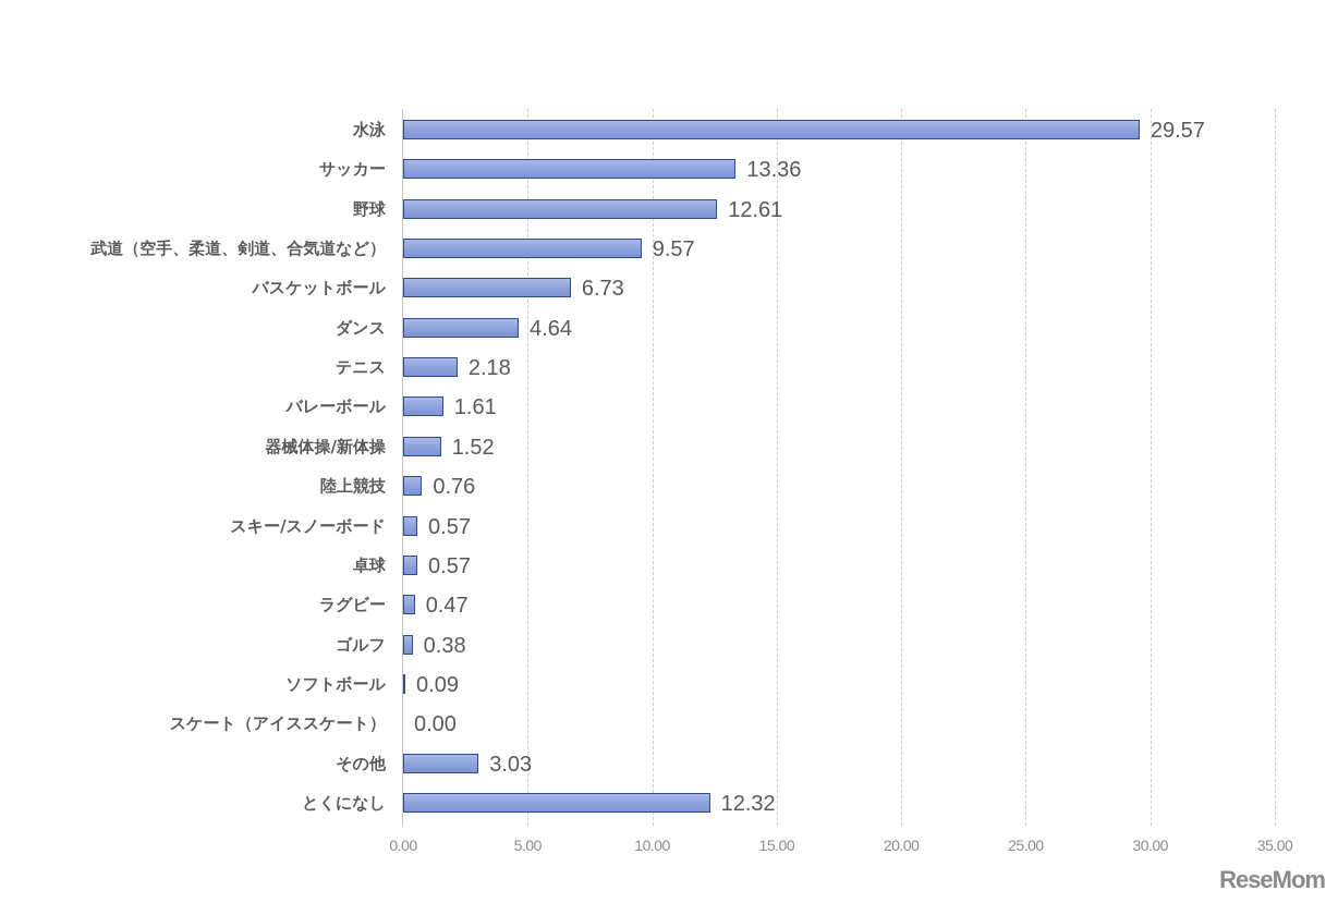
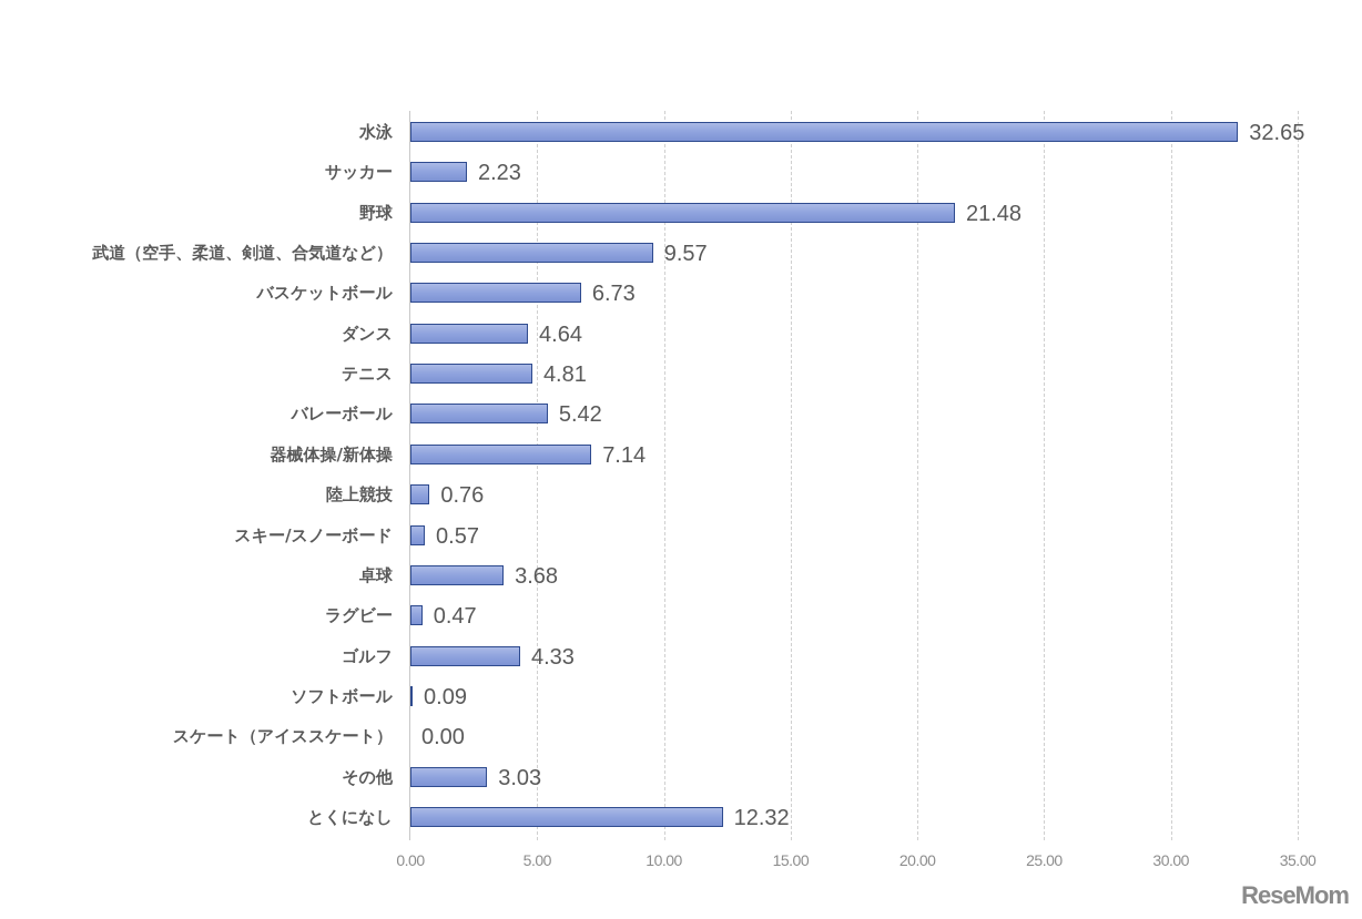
水泳: 29.57 -> 32.65
サッカー: 13.36 -> 2.23
野球: 12.61 -> 21.48
テニス: 2.18 -> 4.81
バレーボール: 1.61 -> 5.42
器械体操/新体操: 1.52 -> 7.14
卓球: 0.57 -> 3.68
ゴルフ: 0.38 -> 4.33
